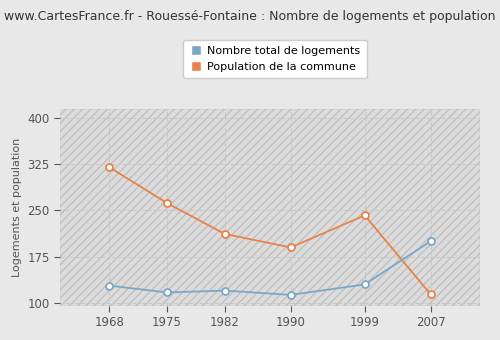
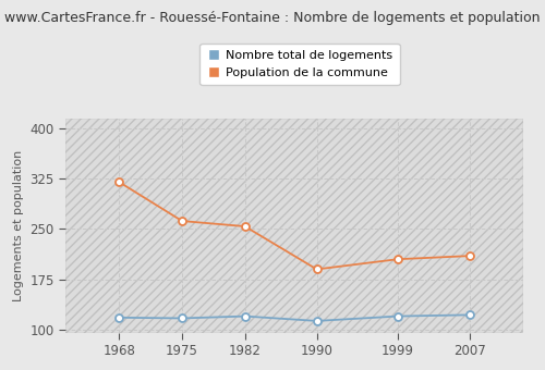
Nombre total de logements/1968: 128 -> 118
Population de la commune/1982: 212 -> 254
Nombre total de logements/1999: 130 -> 120
Population de la commune/1999: 242 -> 205
Nombre total de logements/2007: 200 -> 122
Population de la commune/2007: 114 -> 210
